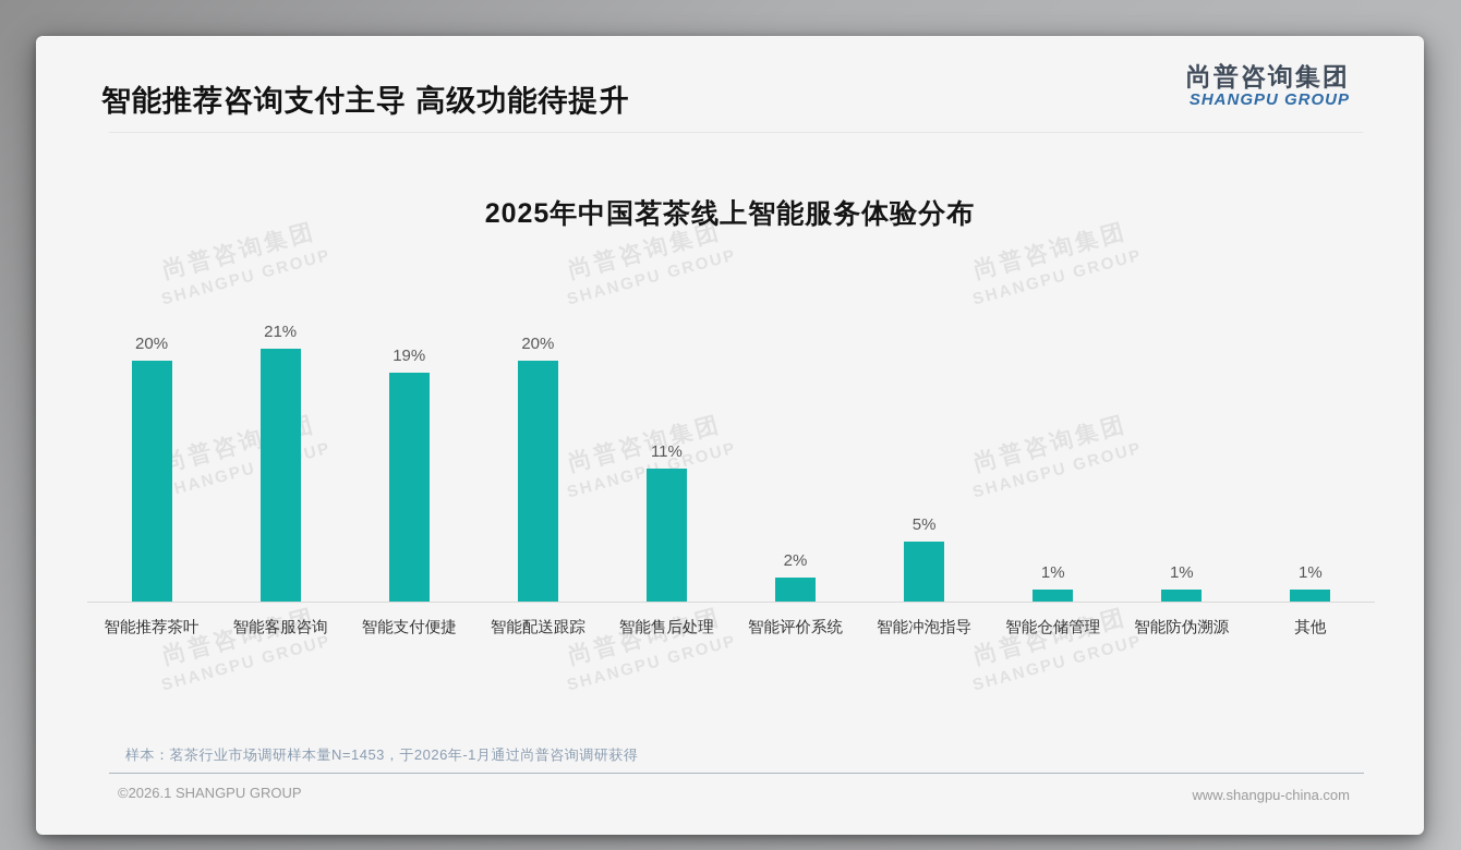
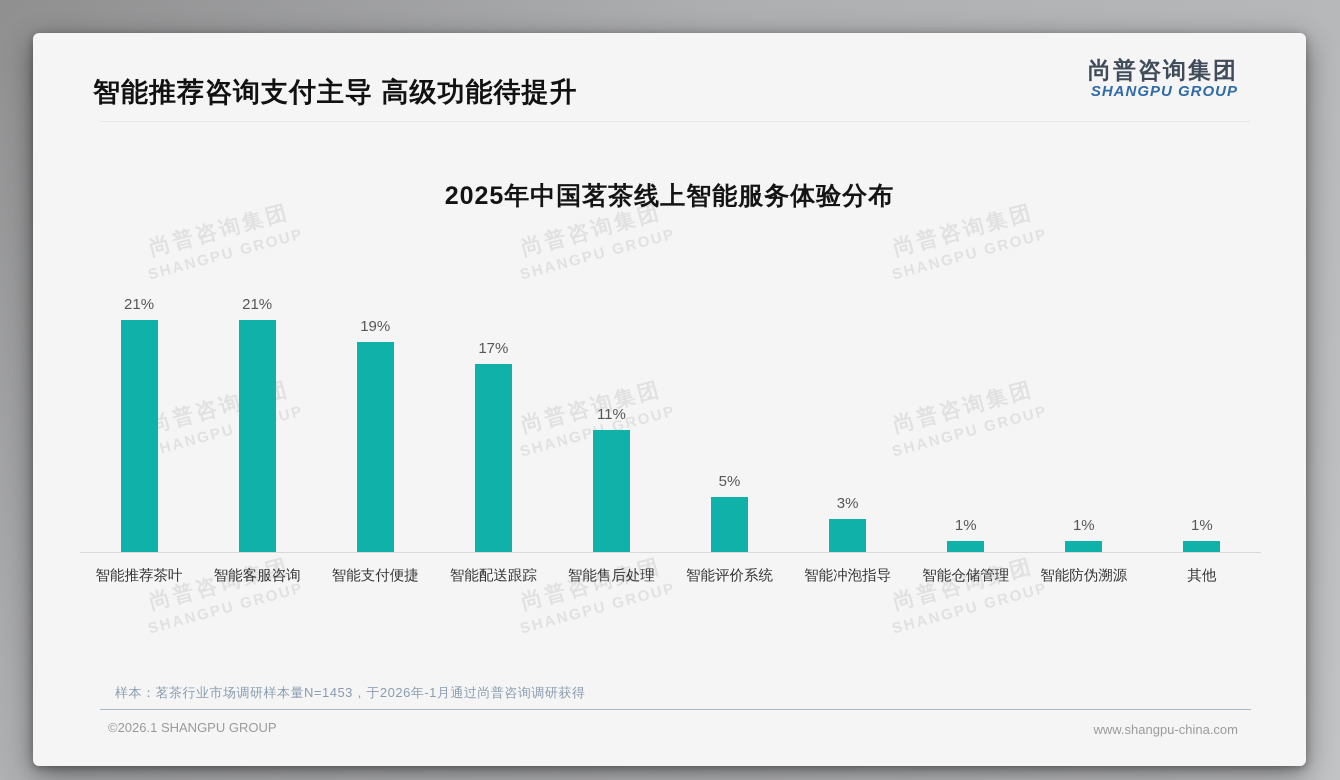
智能推荐茶叶: 20% -> 21%
智能配送跟踪: 20% -> 17%
智能评价系统: 2% -> 5%
智能冲泡指导: 5% -> 3%
